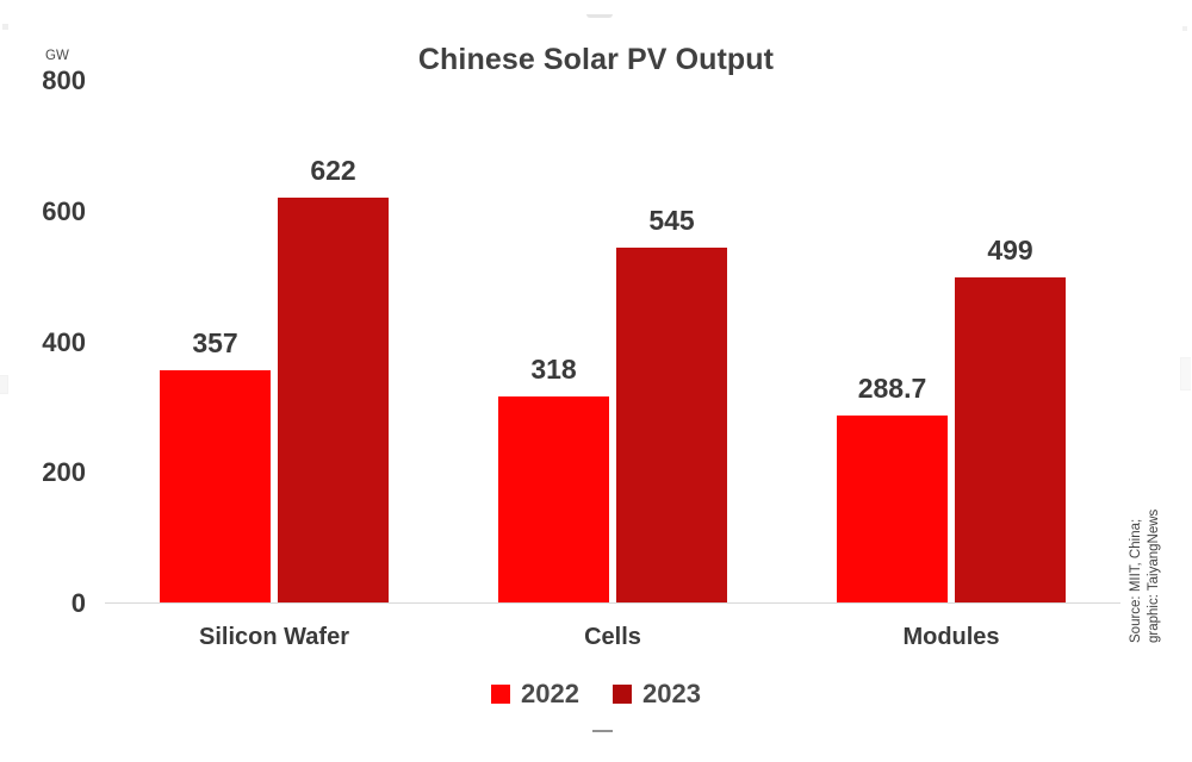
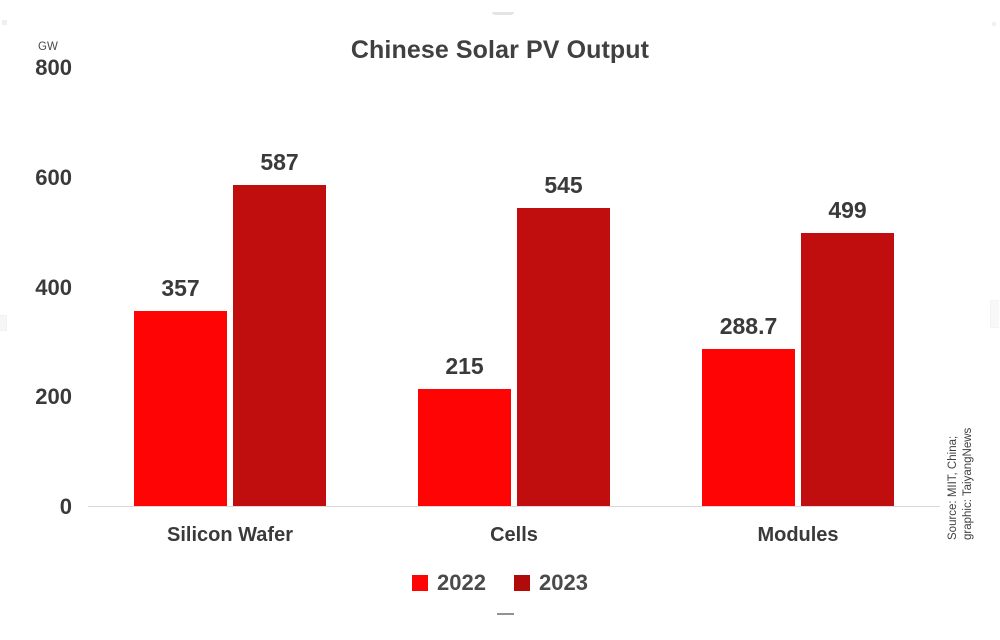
2023/Silicon Wafer: 622 -> 587
2022/Cells: 318 -> 215
